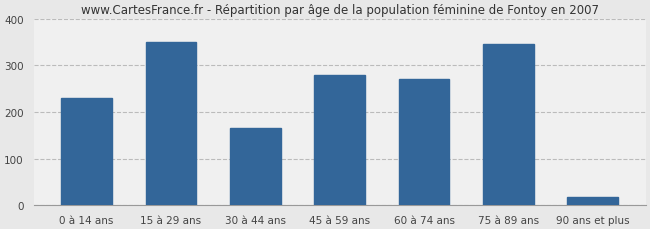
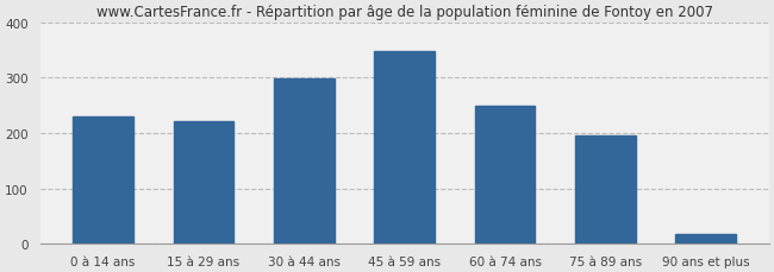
15 à 29 ans: 350 -> 222
30 à 44 ans: 165 -> 298
45 à 59 ans: 280 -> 348
60 à 74 ans: 270 -> 250
75 à 89 ans: 345 -> 196
